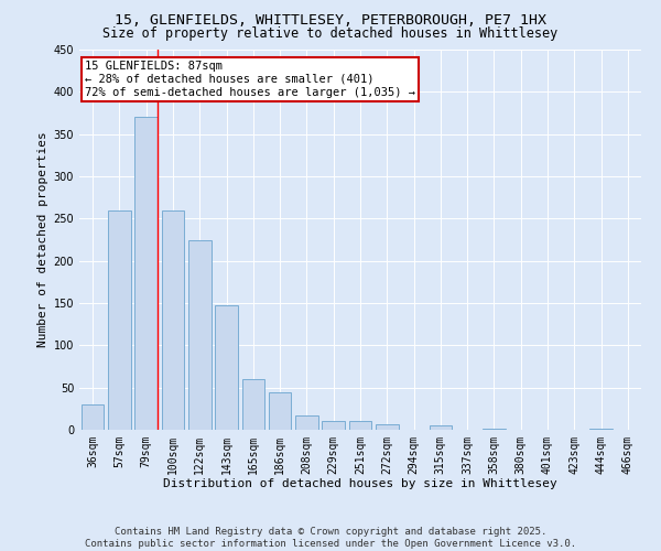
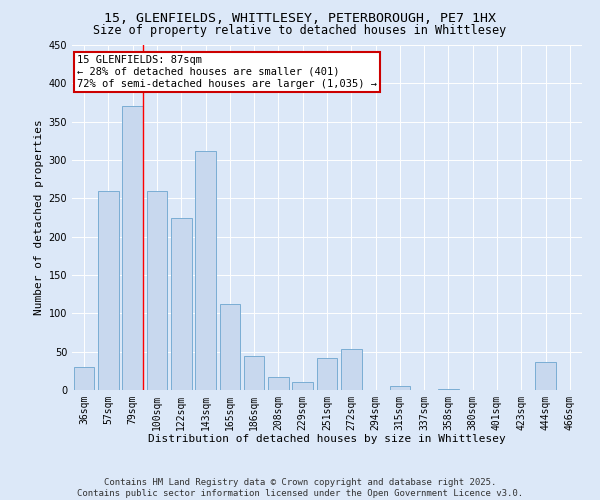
143sqm: 148 -> 312
165sqm: 60 -> 112
251sqm: 10 -> 42
272sqm: 7 -> 54
444sqm: 1 -> 36
